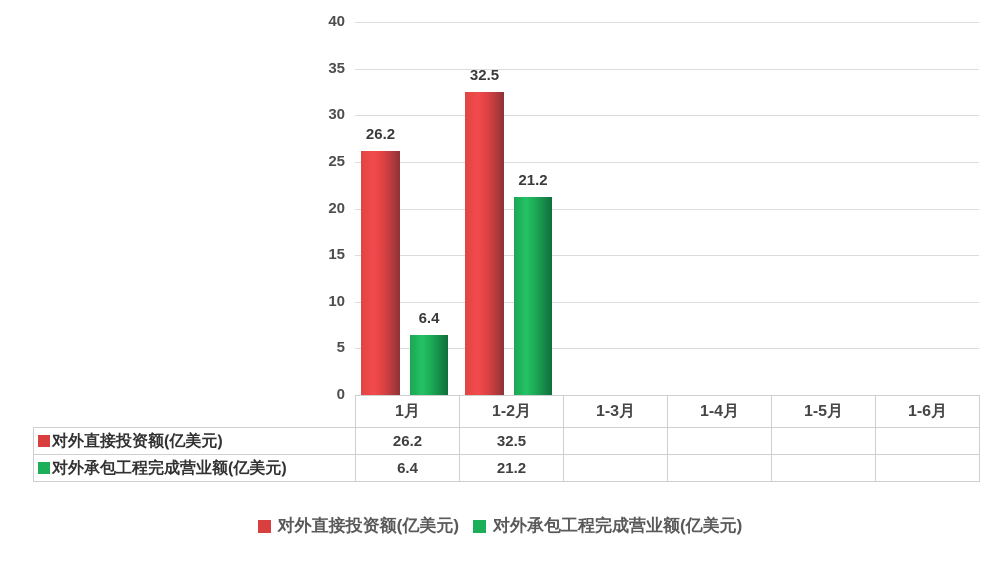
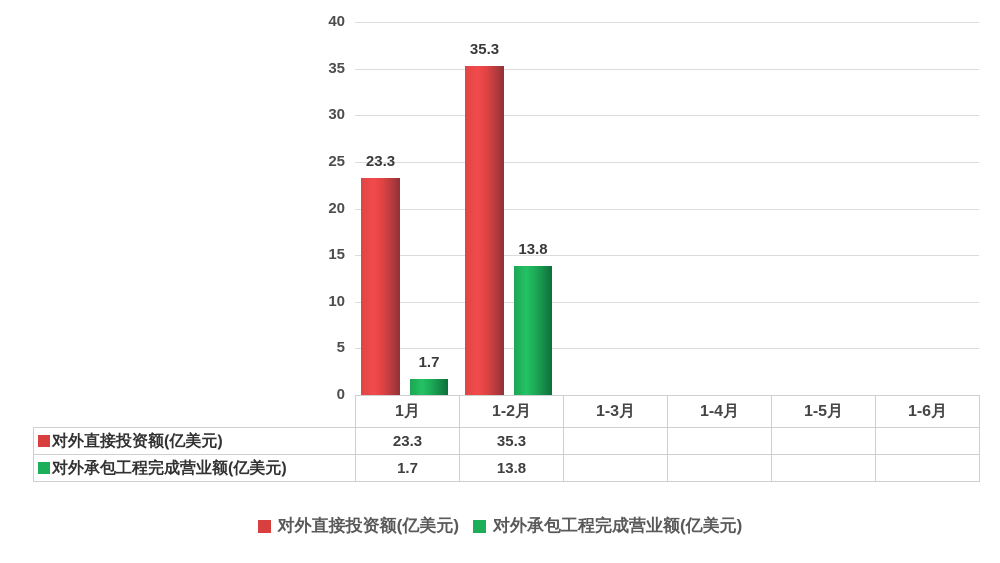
对外直接投资额(亿美元)/1月: 26.2 -> 23.3
对外承包工程完成营业额(亿美元)/1月: 6.4 -> 1.7
对外直接投资额(亿美元)/1-2月: 32.5 -> 35.3
对外承包工程完成营业额(亿美元)/1-2月: 21.2 -> 13.8
